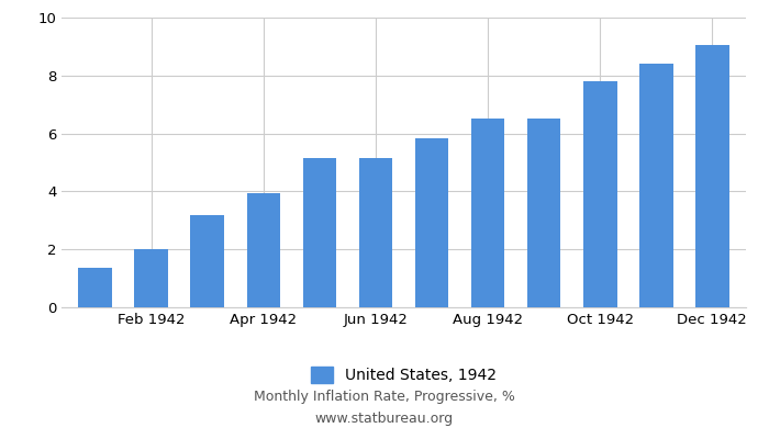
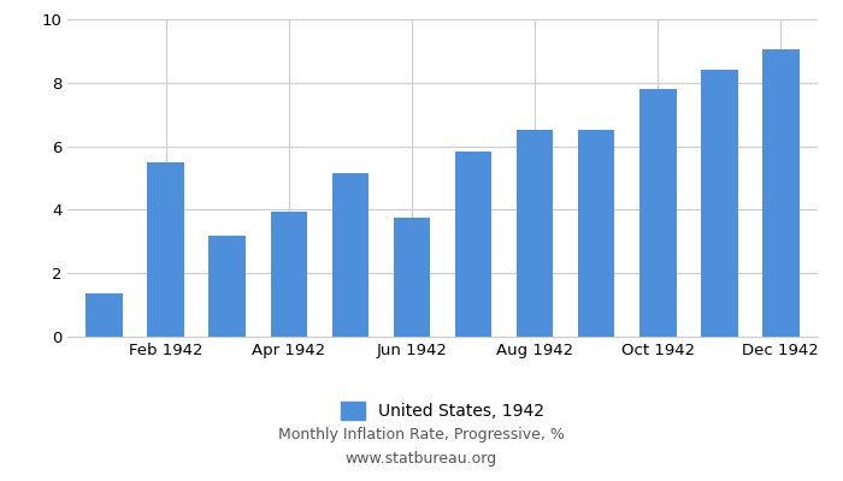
Feb 1942: 2.00 -> 5.50
Jun 1942: 5.15 -> 3.75
